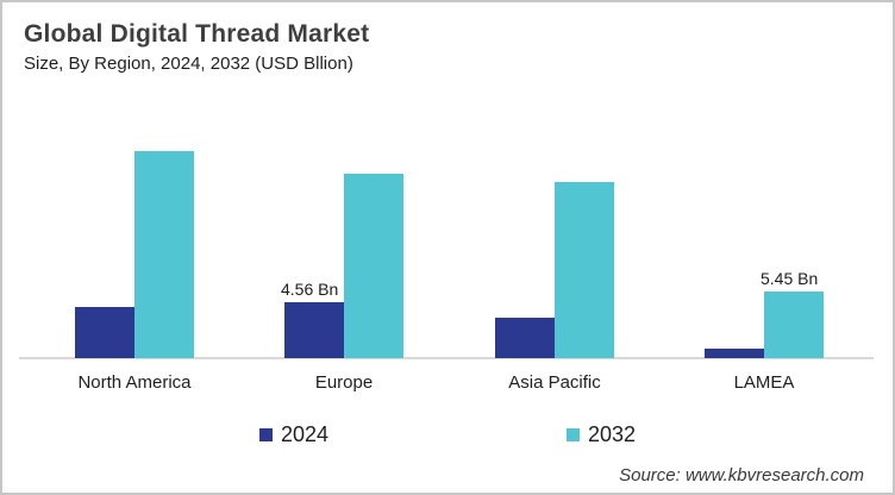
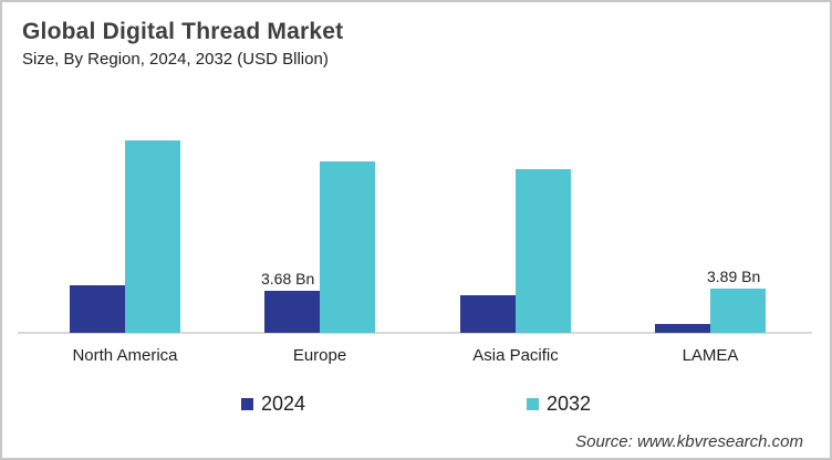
2024/Europe: 4.56 -> 3.68
2032/LAMEA: 5.45 -> 3.89
